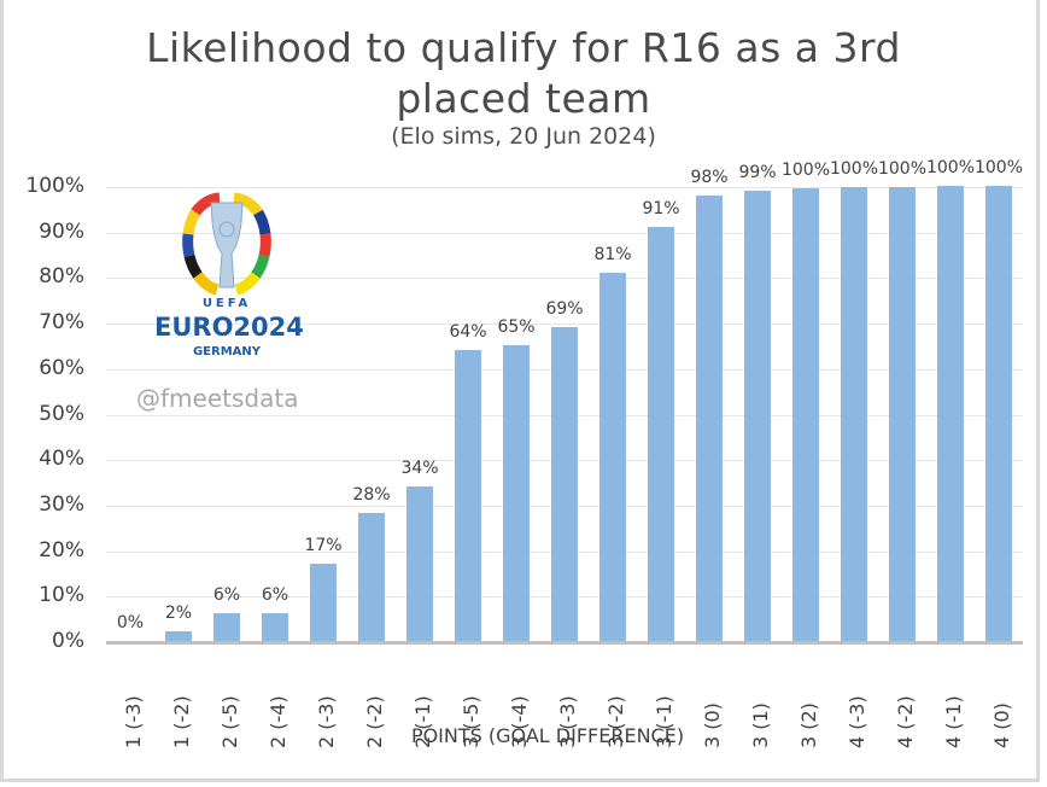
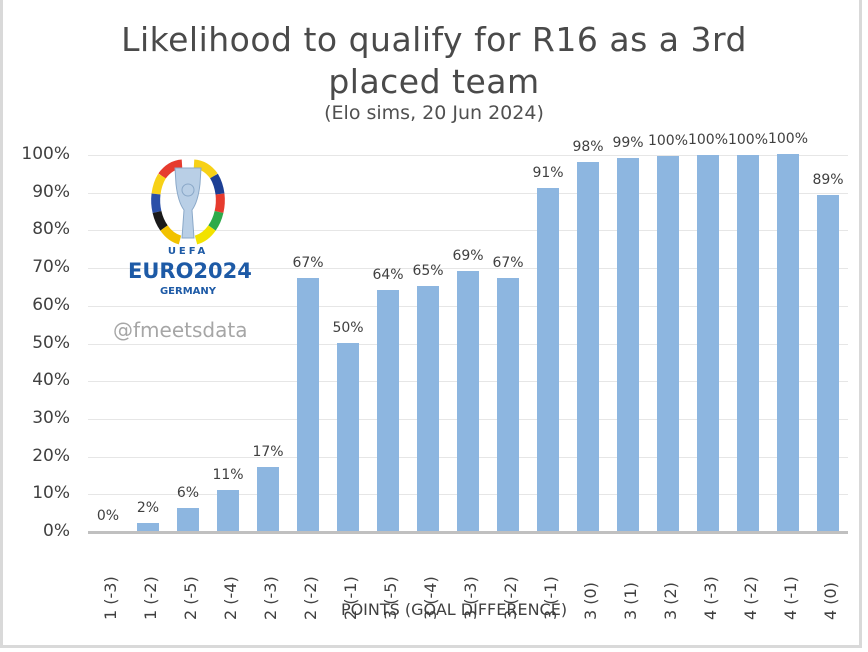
2 (-4): 6% -> 11%
2 (-2): 28% -> 67%
2 (-1): 34% -> 50%
3 (-2): 81% -> 67%
4 (0): 100% -> 89%
